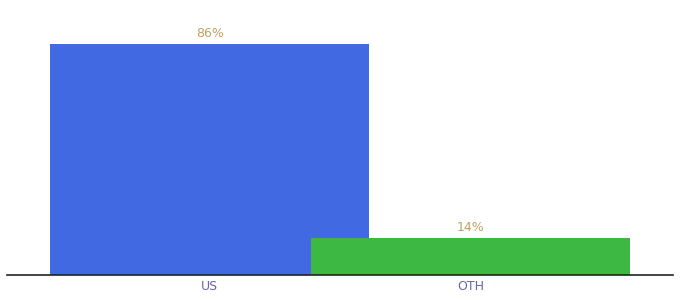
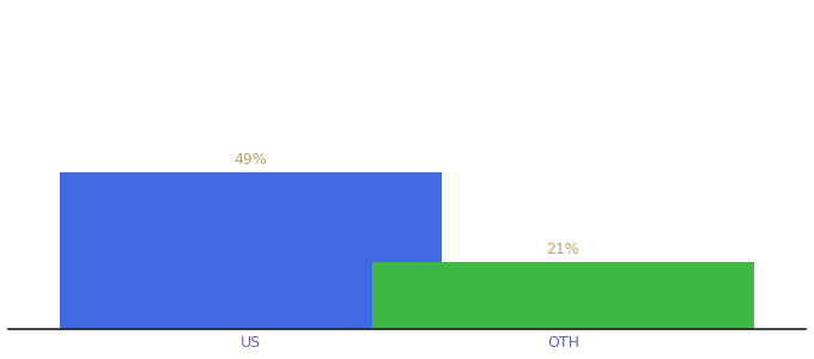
US: 86% -> 49%
OTH: 14% -> 21%
